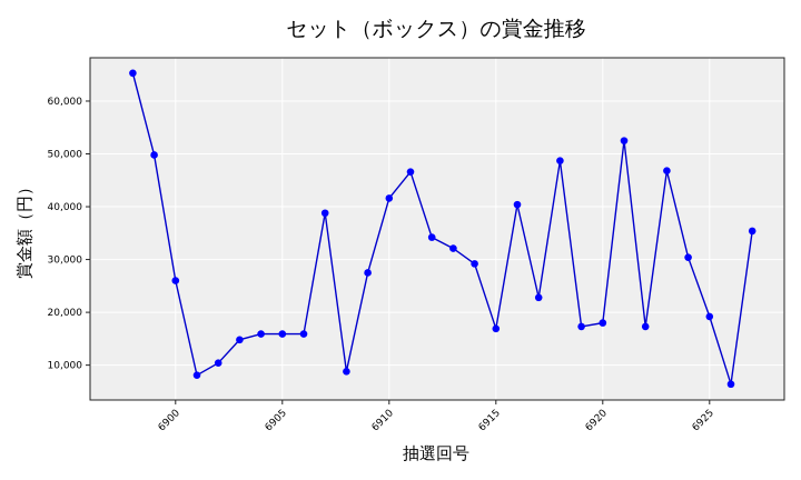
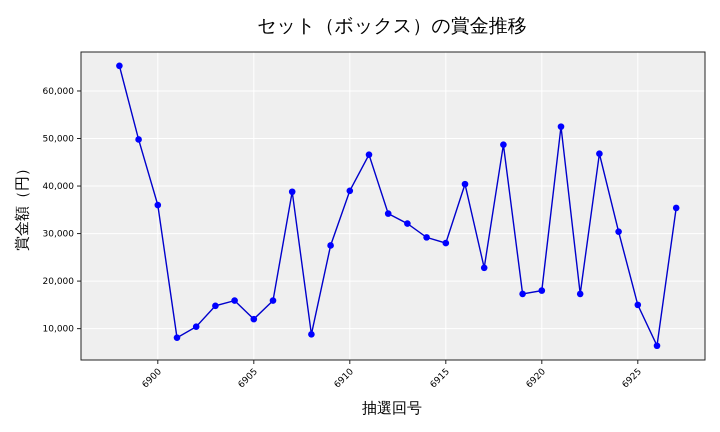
6900: 26000 -> 36000
6905: 16000 -> 12000
6910: 42000 -> 39000
6915: 17000 -> 28000
6925: 19000 -> 15000
